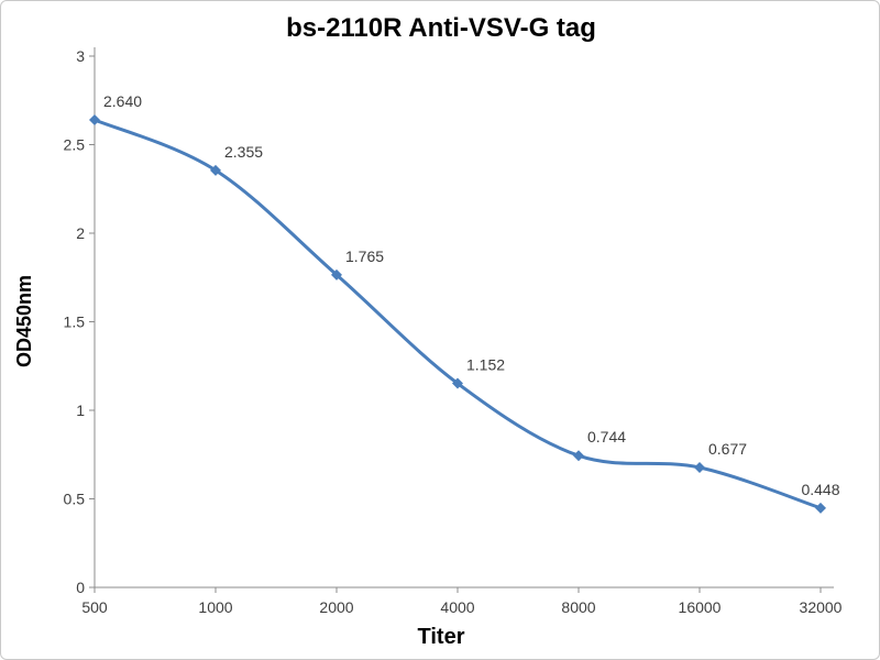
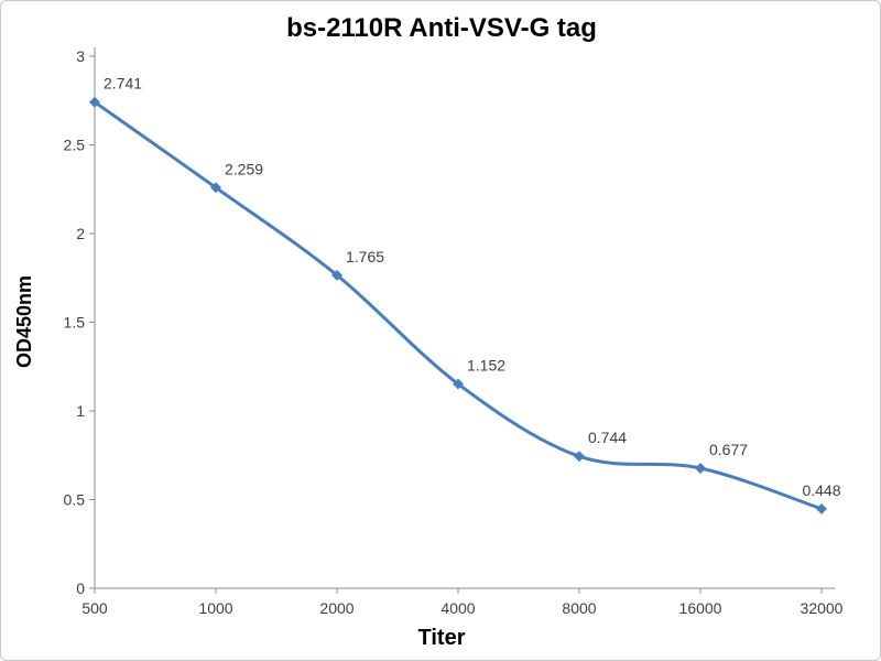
500: 2.640 -> 2.741
1000: 2.355 -> 2.259
